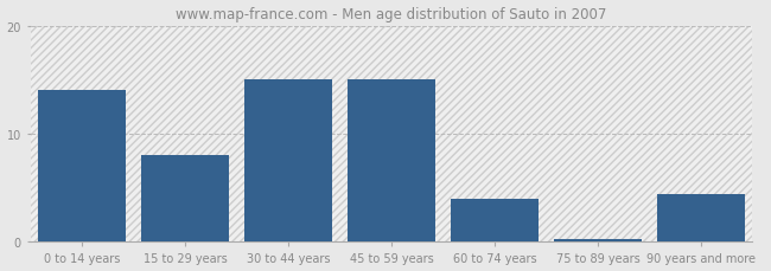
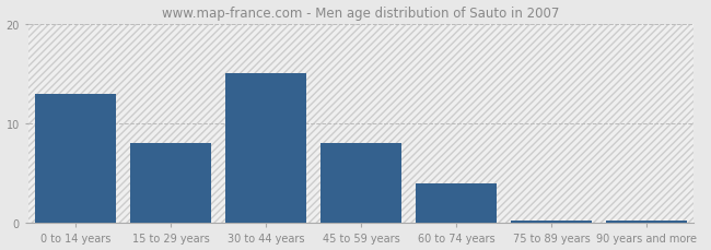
0 to 14 years: 14.0 -> 13.0
45 to 59 years: 15.0 -> 8.0
90 years and more: 4.4 -> 0.3
